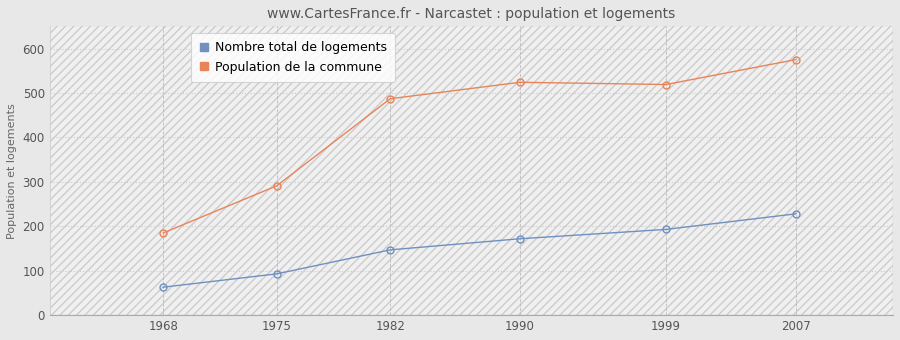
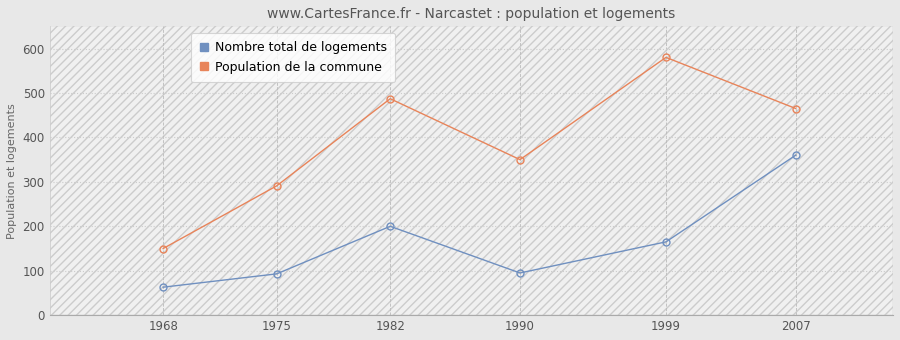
Population de la commune/1968: 185 -> 150
Nombre total de logements/1982: 147 -> 200
Nombre total de logements/1990: 172 -> 95
Population de la commune/1990: 524 -> 350
Nombre total de logements/1999: 193 -> 165
Population de la commune/1999: 519 -> 580
Nombre total de logements/2007: 228 -> 360
Population de la commune/2007: 575 -> 465
